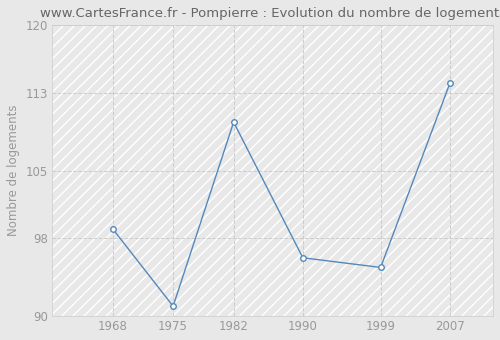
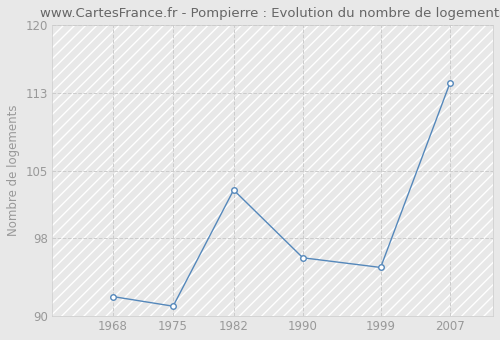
1968: 99 -> 92
1982: 110 -> 103
